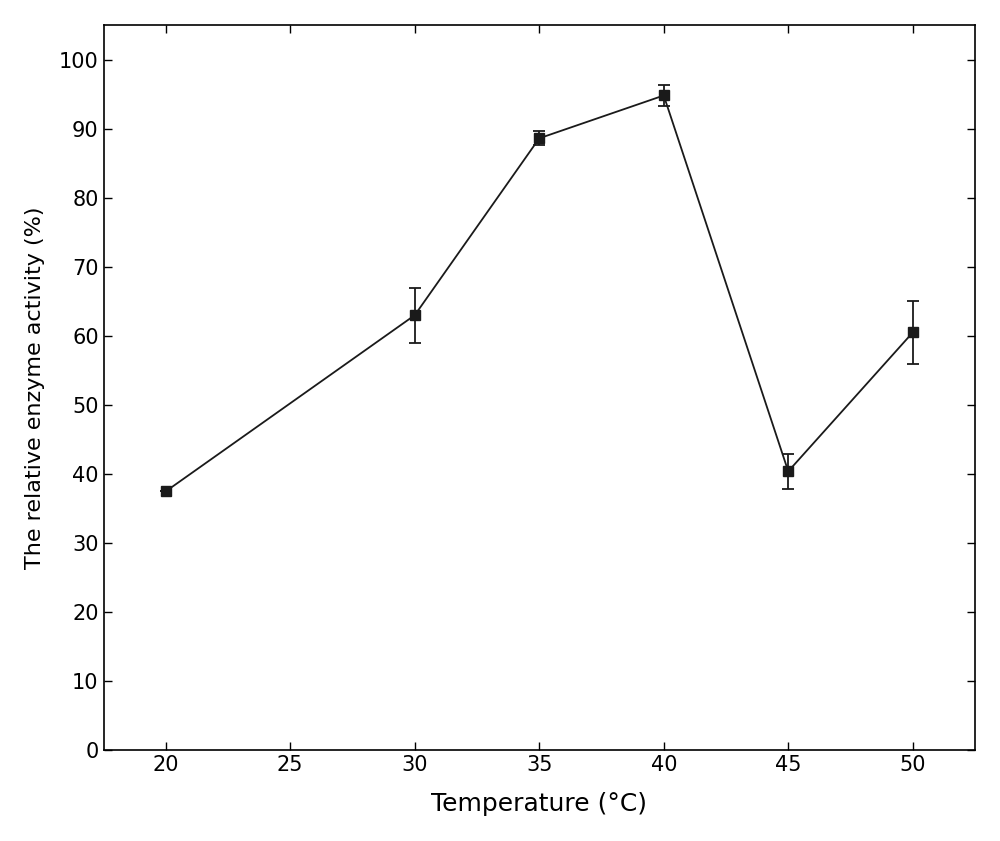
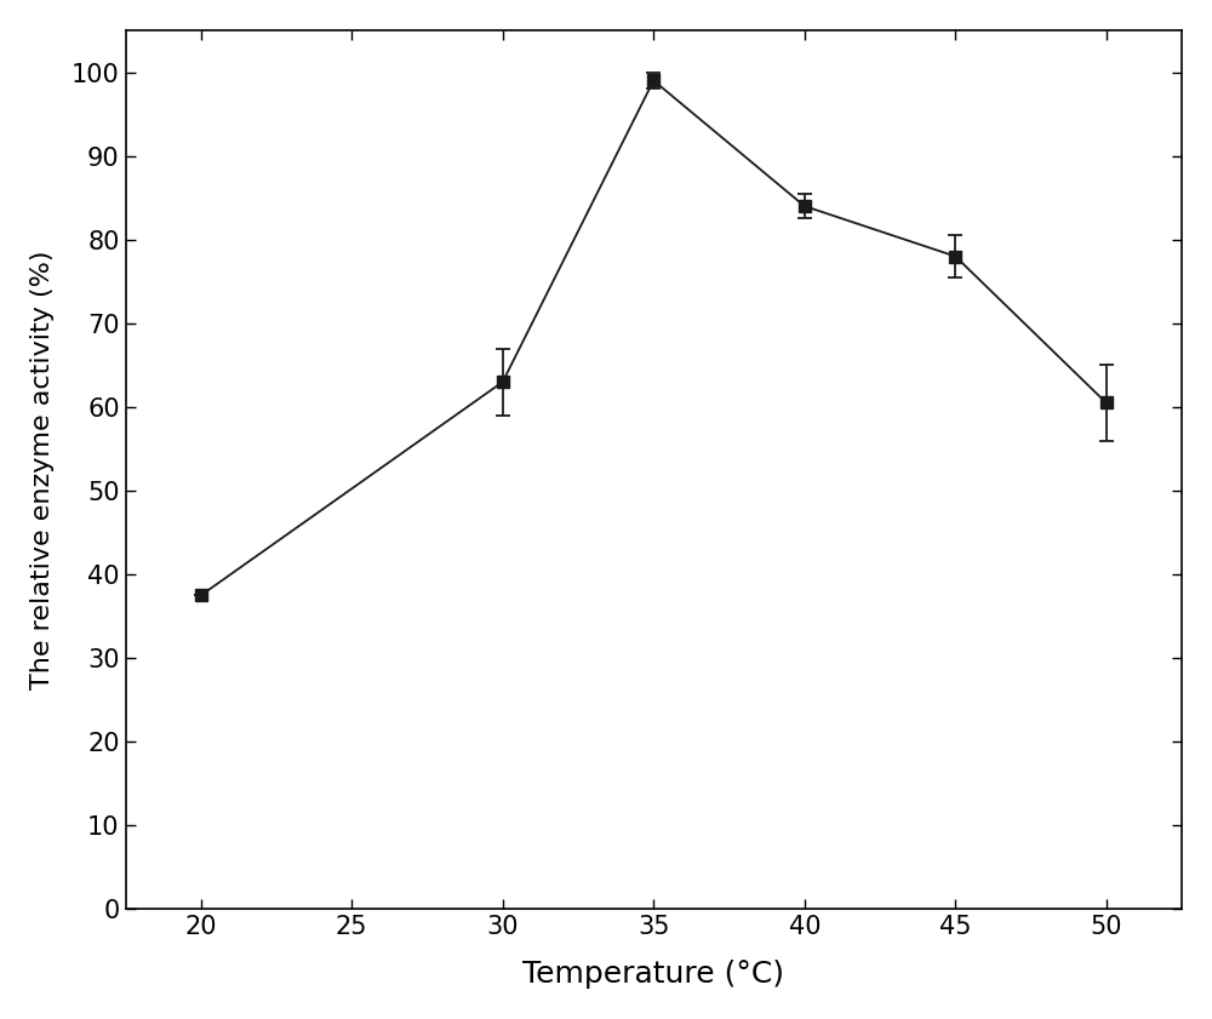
35: 88.6 -> 99.0
40: 94.8 -> 84.0
45: 40.4 -> 78.0
